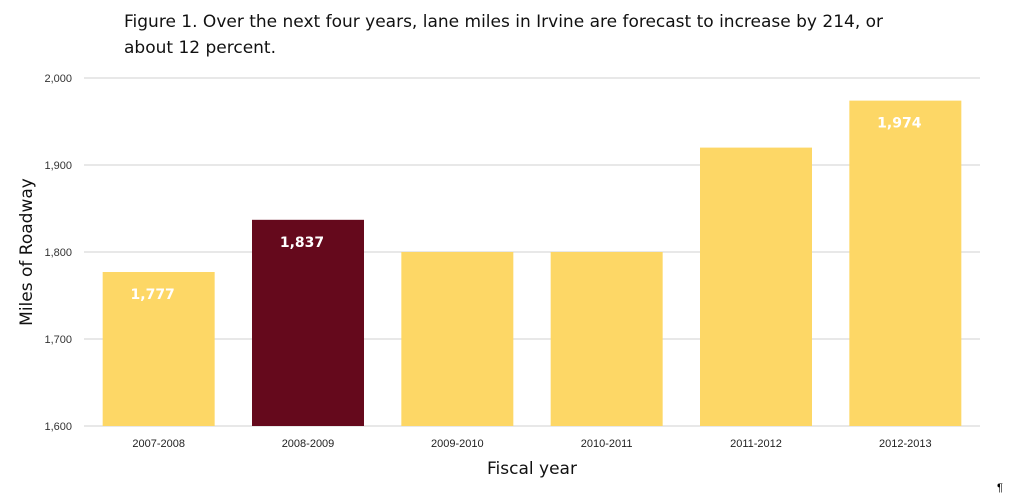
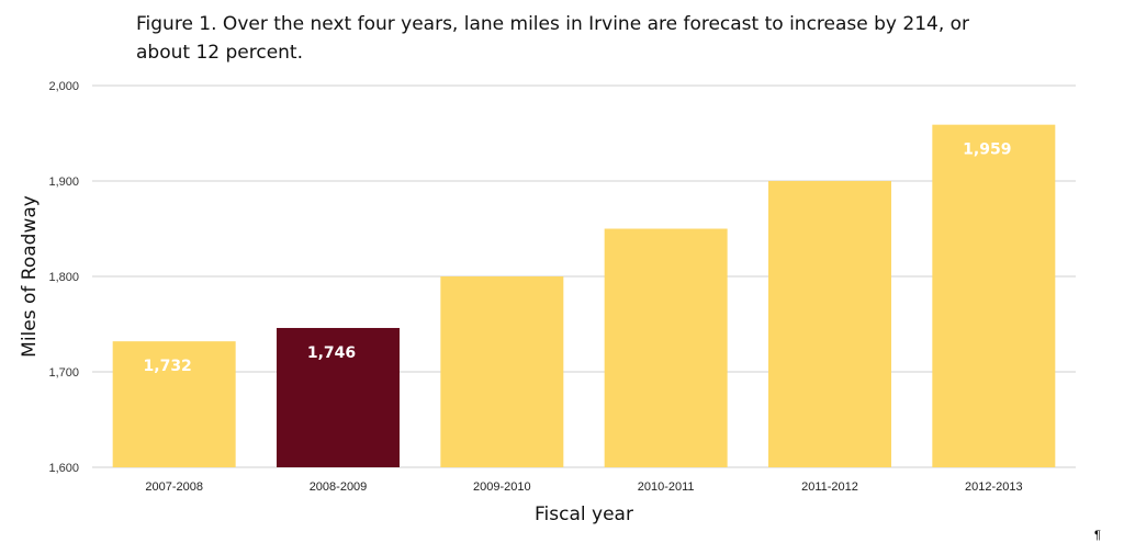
2007-2008: 1,777 -> 1,732
2008-2009: 1,837 -> 1,746
2010-2011: 1800 -> 1850
2011-2012: 1920 -> 1900
2012-2013: 1,974 -> 1,959
